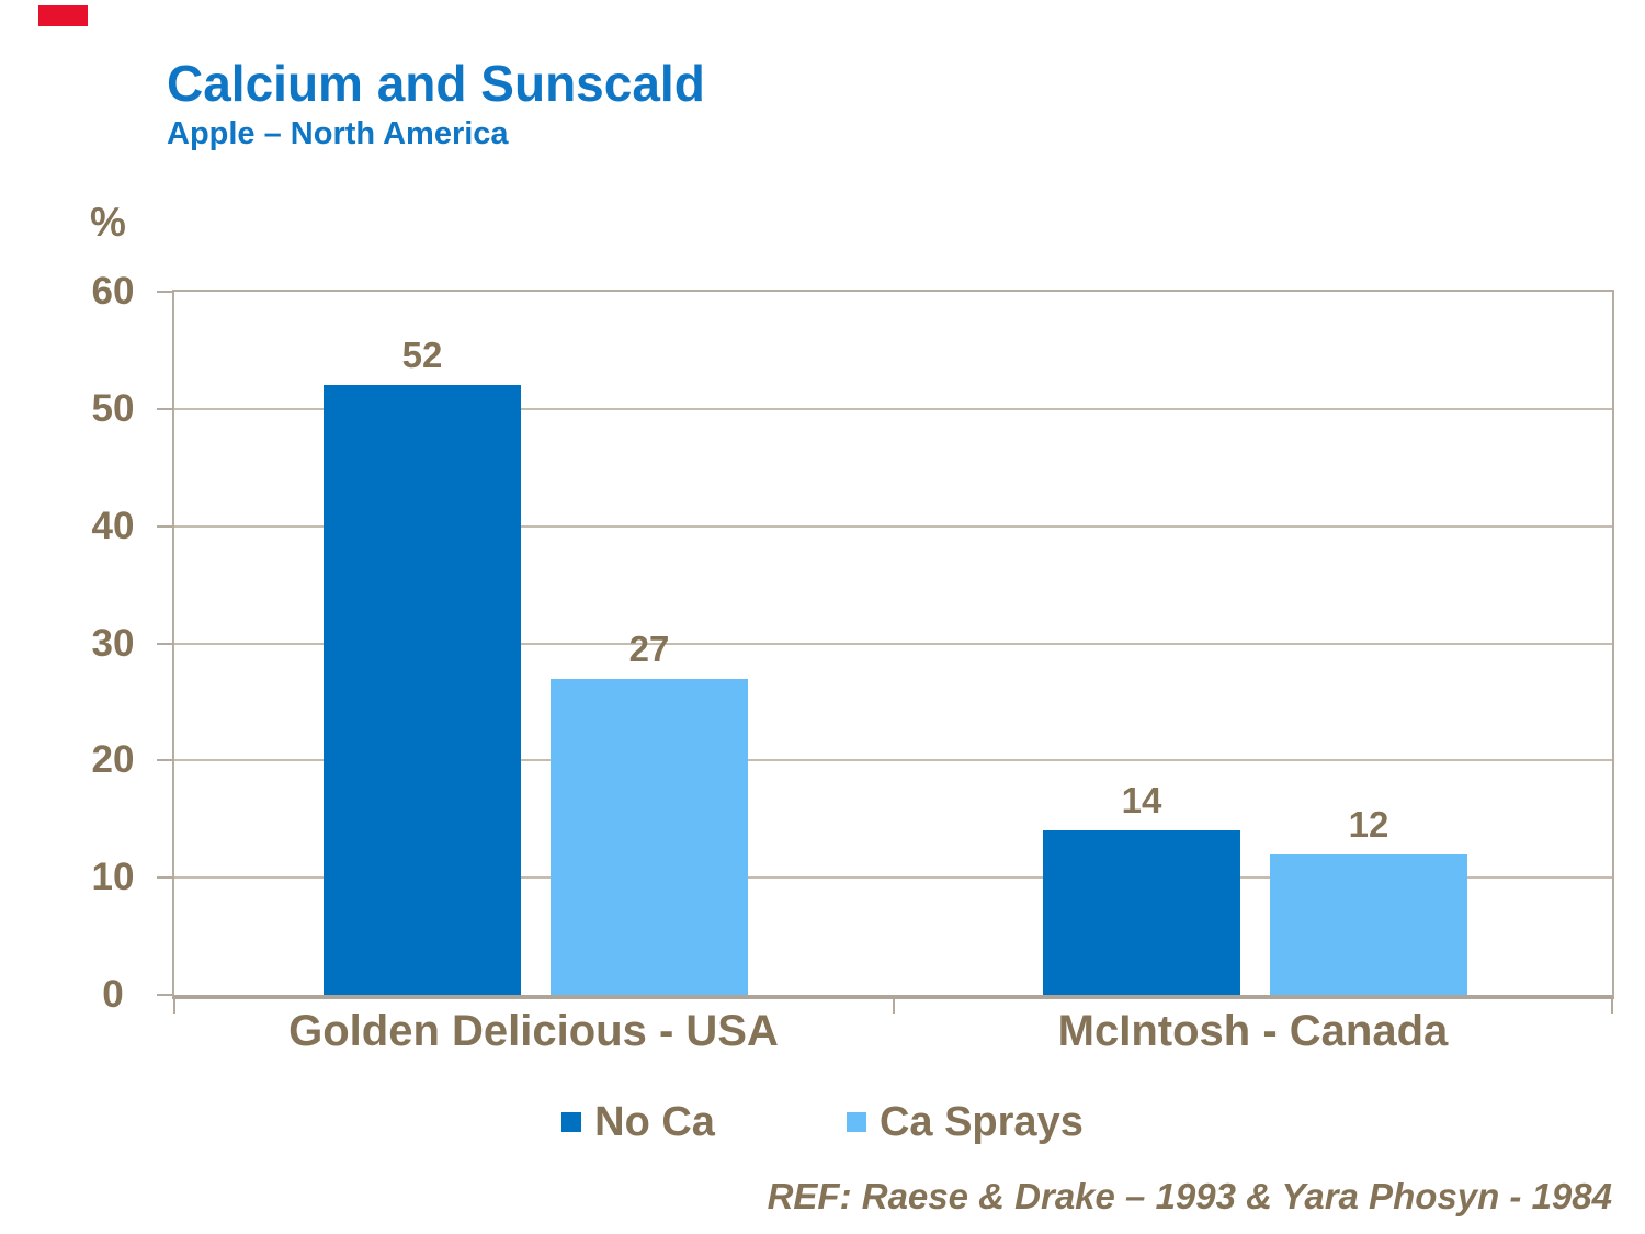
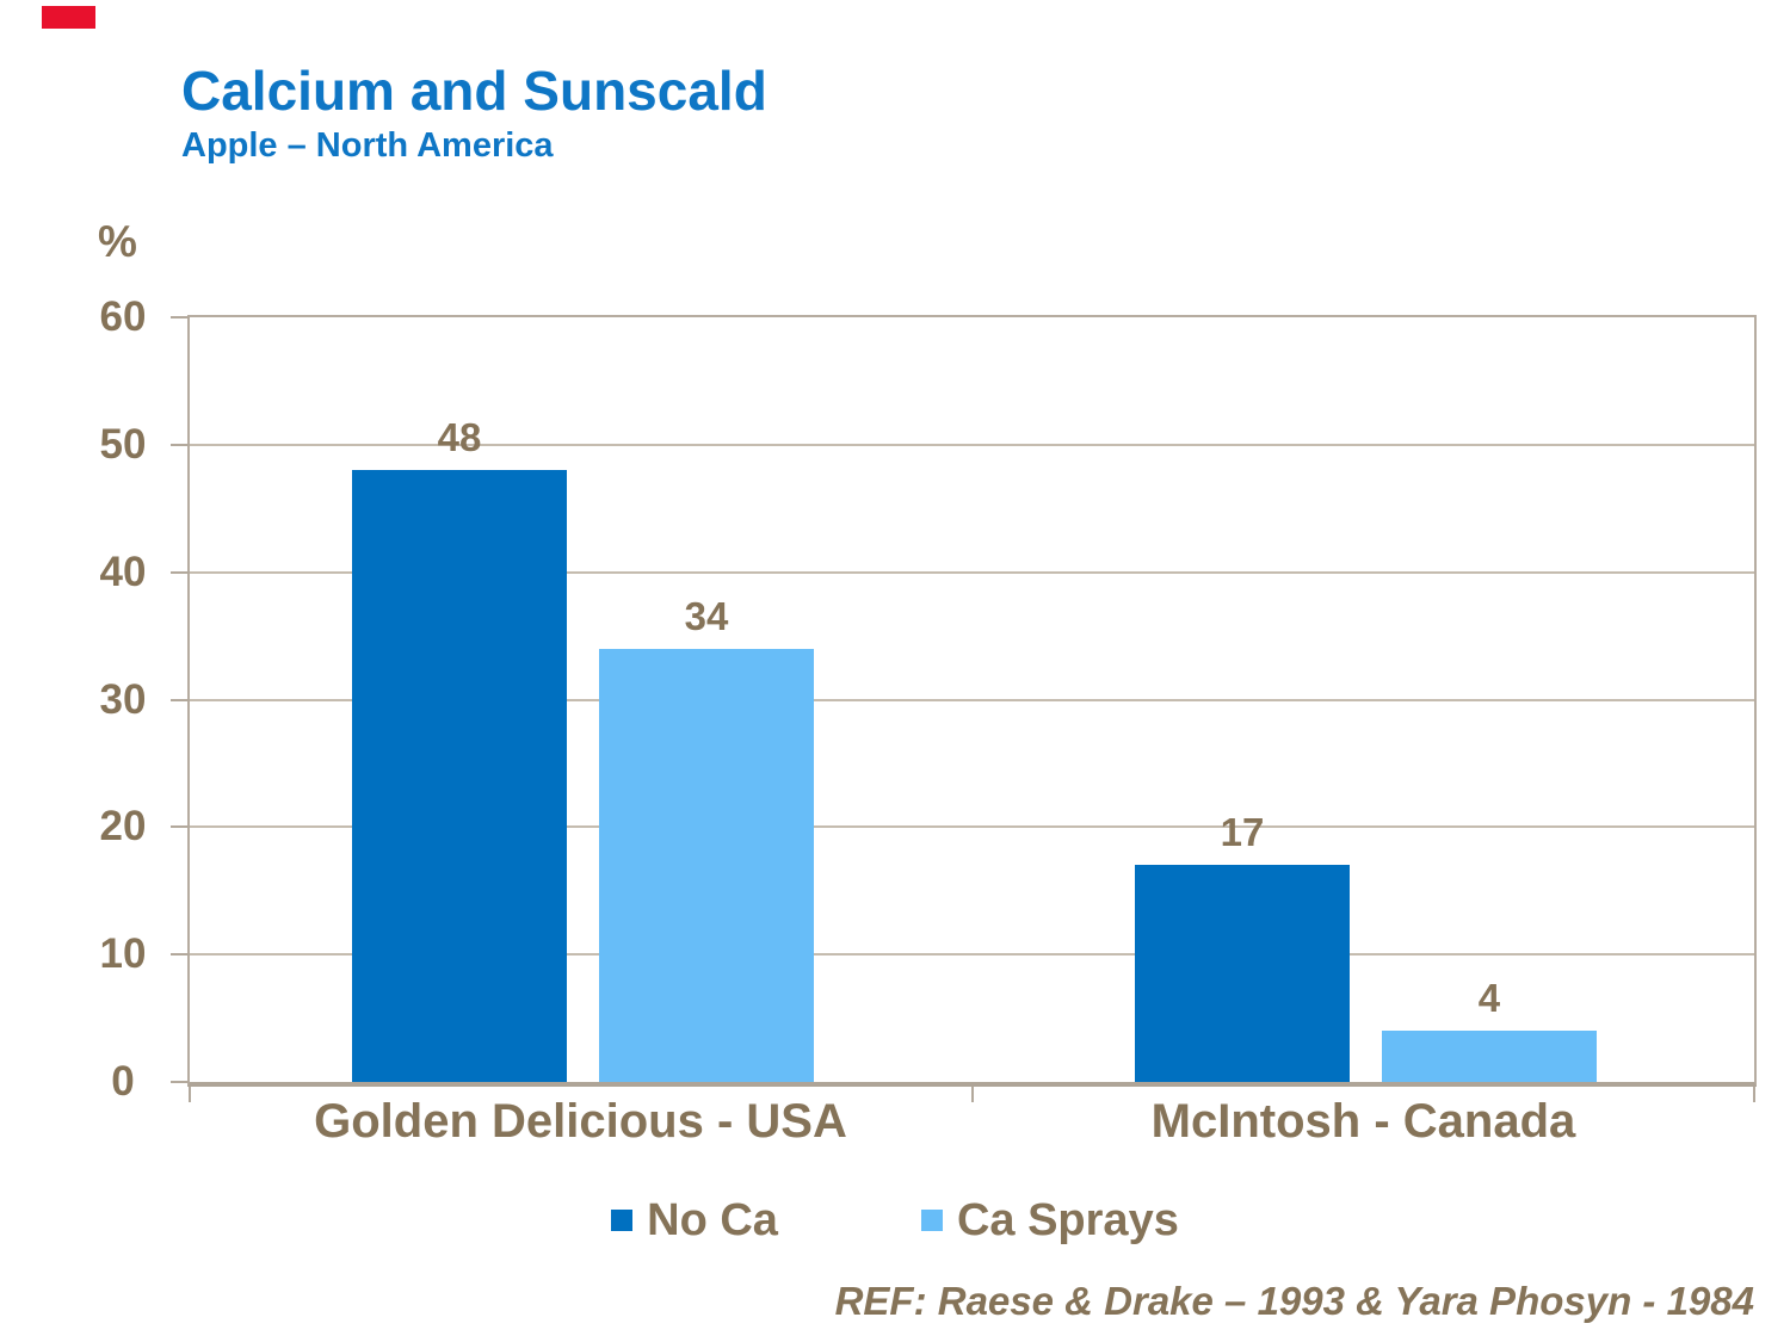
No Ca/Golden Delicious - USA: 52 -> 48
Ca Sprays/Golden Delicious - USA: 27 -> 34
No Ca/McIntosh - Canada: 14 -> 17
Ca Sprays/McIntosh - Canada: 12 -> 4
